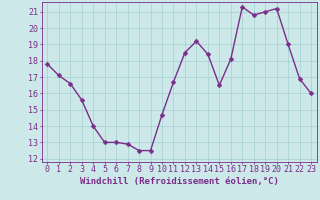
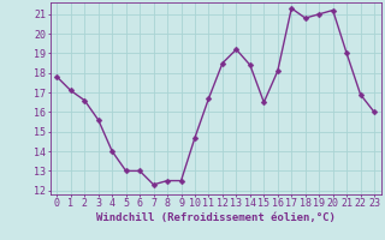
7: 12.9 -> 12.3
